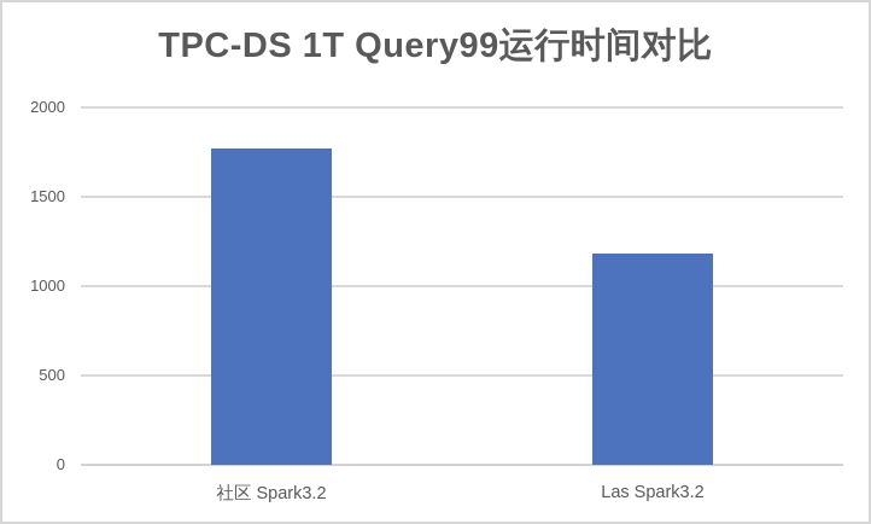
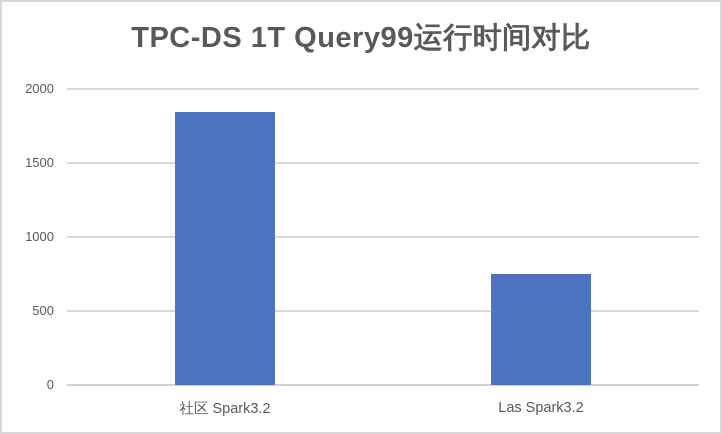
社区 Spark3.2: 1770 -> 1840
Las Spark3.2: 1180 -> 750
